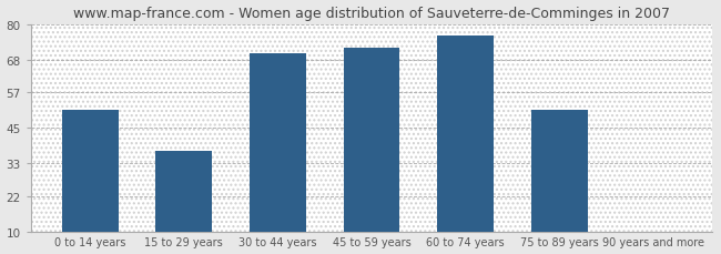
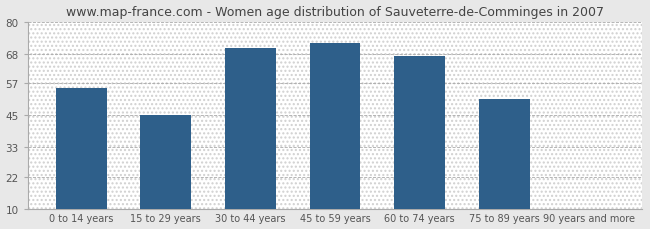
0 to 14 years: 51 -> 55
15 to 29 years: 37 -> 45
60 to 74 years: 76 -> 67
